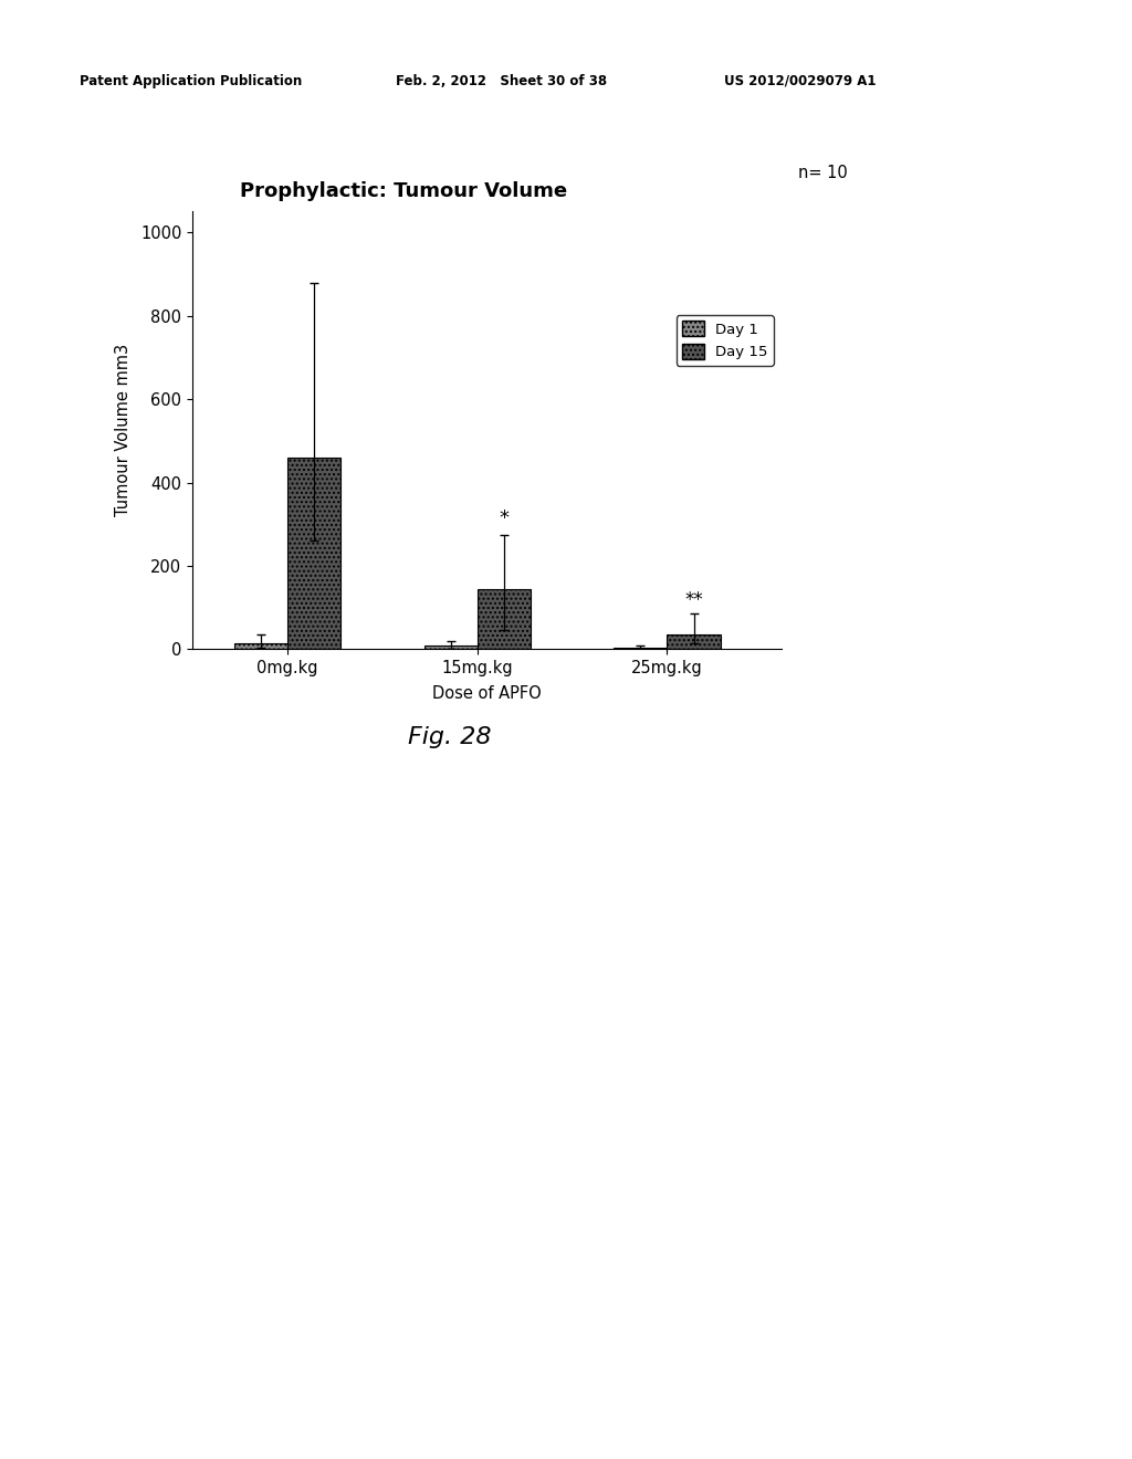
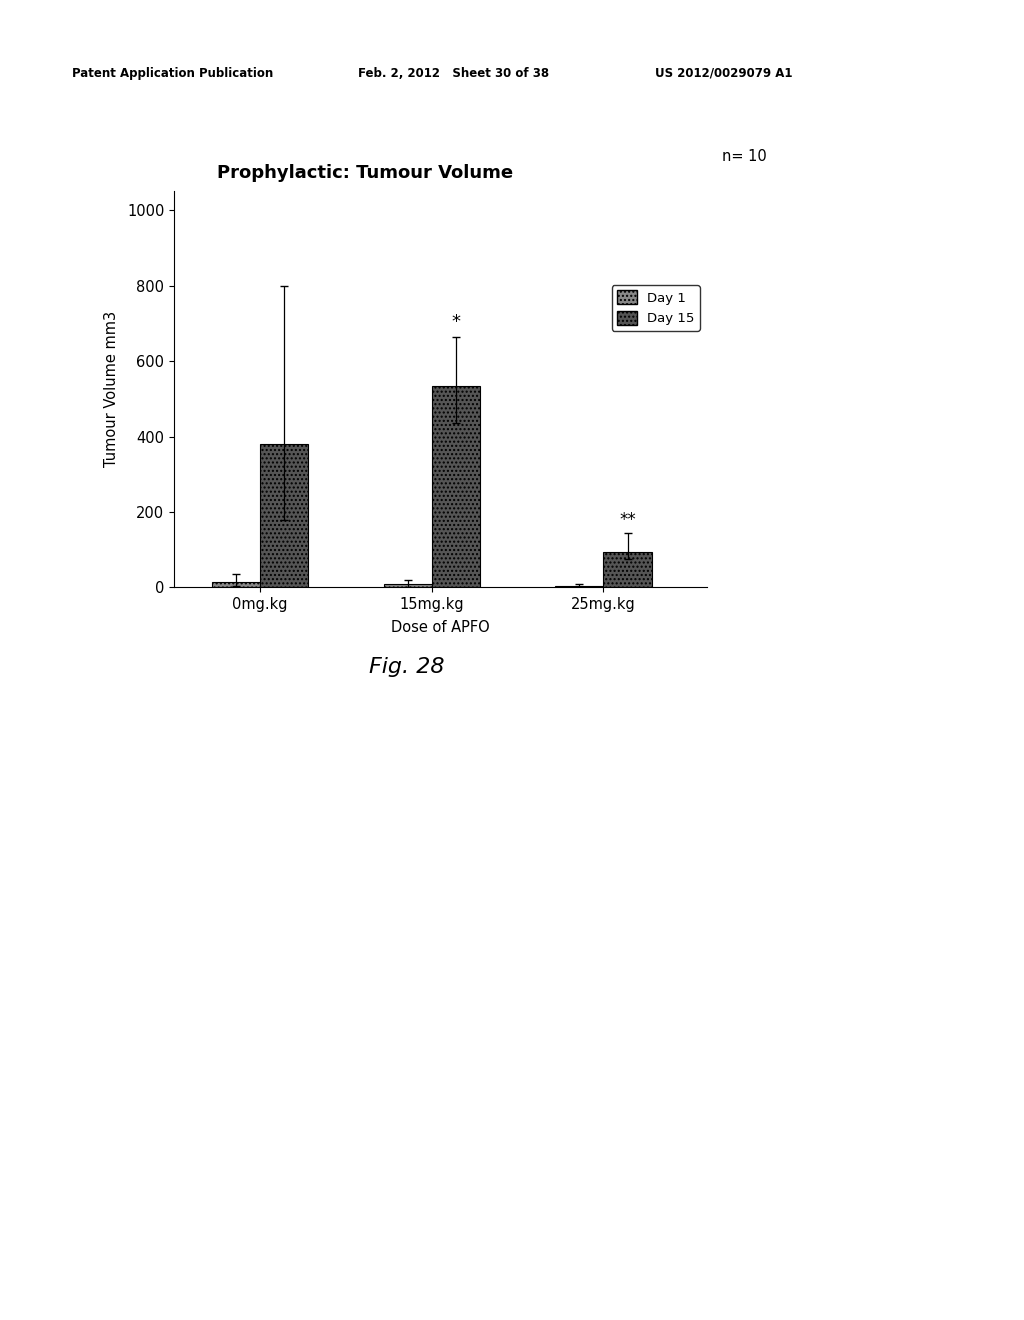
Day 15/0mg.kg: 460 -> 380
Day 15/15mg.kg: 145 -> 535
Day 15/25mg.kg: 35 -> 95
